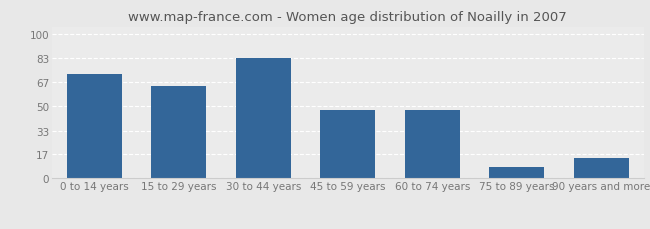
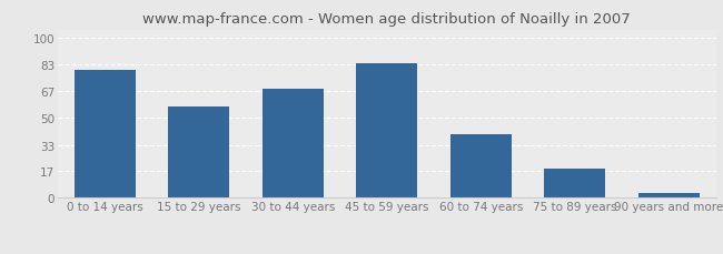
0 to 14 years: 72 -> 80
15 to 29 years: 64 -> 57
30 to 44 years: 83 -> 68
45 to 59 years: 47 -> 84
60 to 74 years: 47 -> 40
75 to 89 years: 8 -> 18
90 years and more: 14 -> 3
